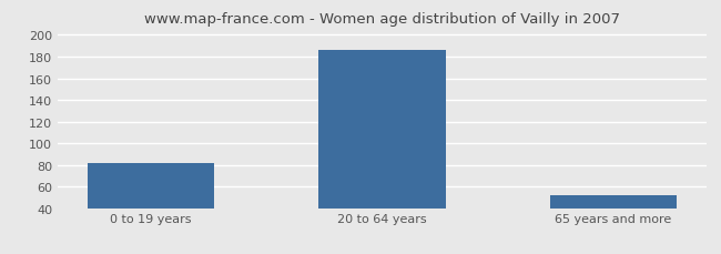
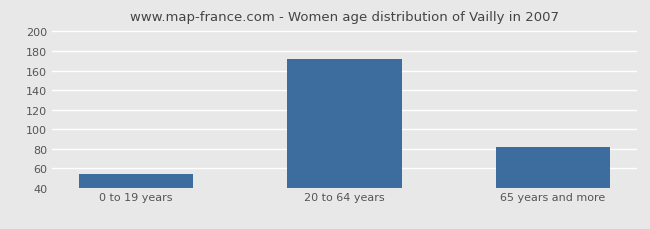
0 to 19 years: 82 -> 54
20 to 64 years: 186 -> 172
65 years and more: 52 -> 82
